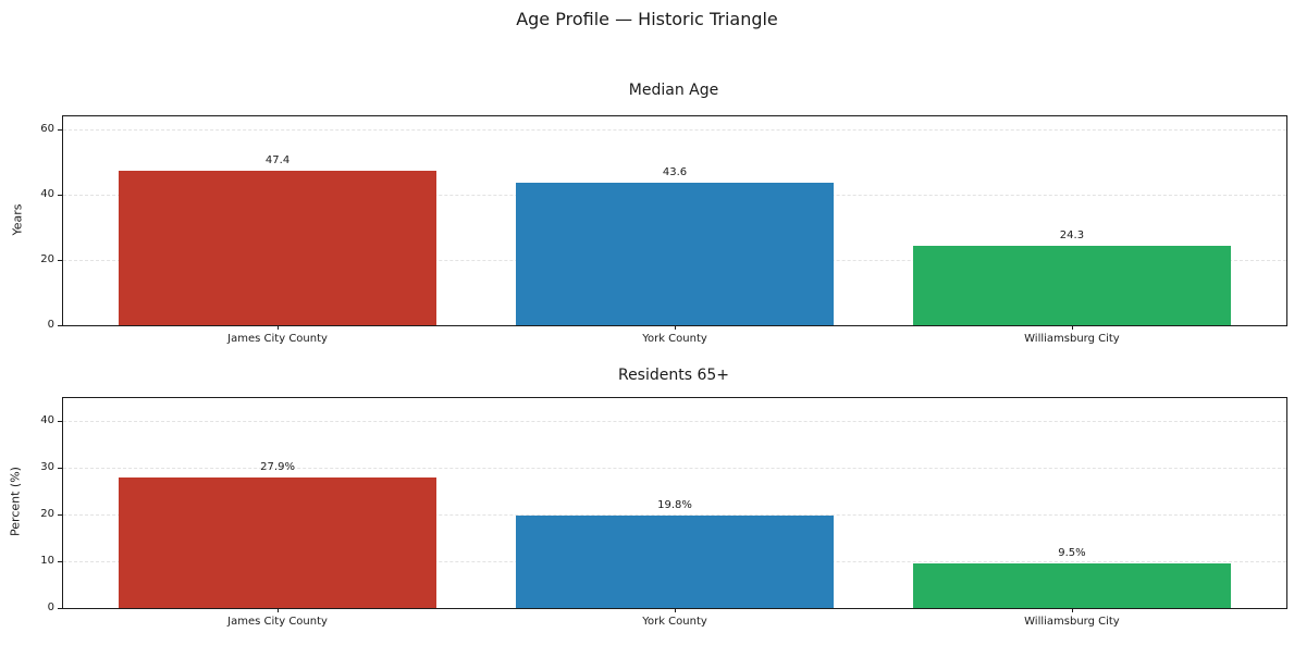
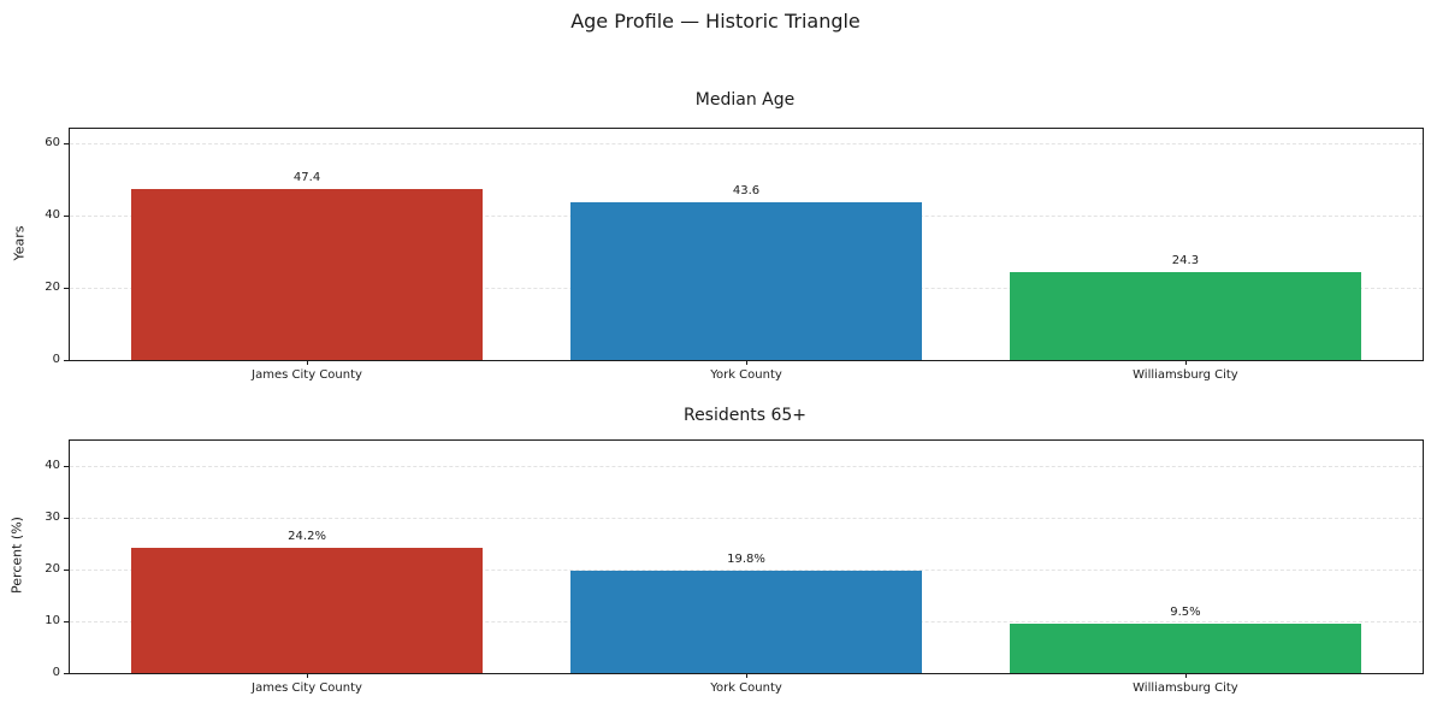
Residents 65+/James City County: 27.9% -> 24.2%
